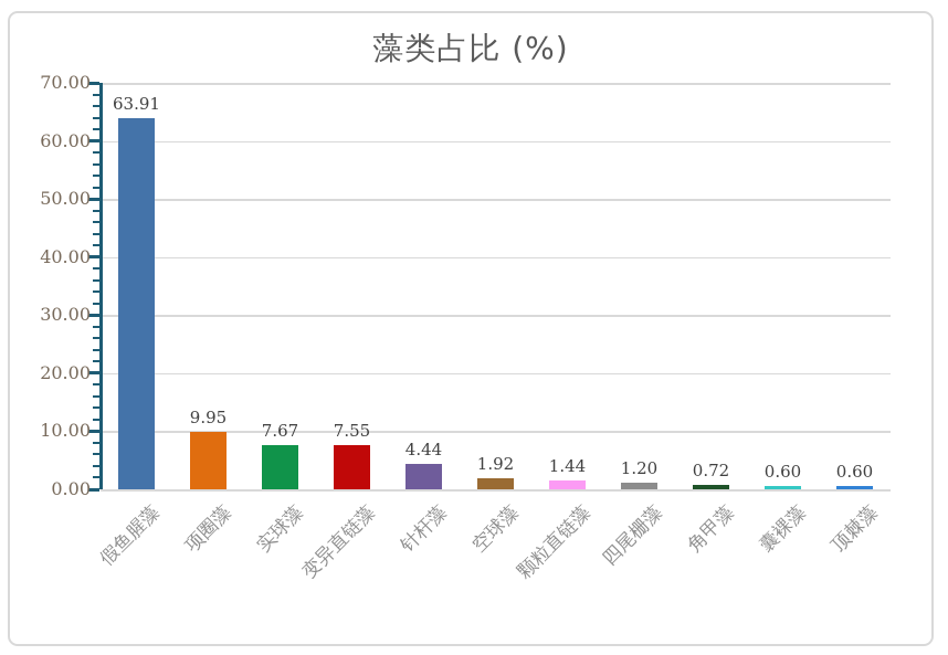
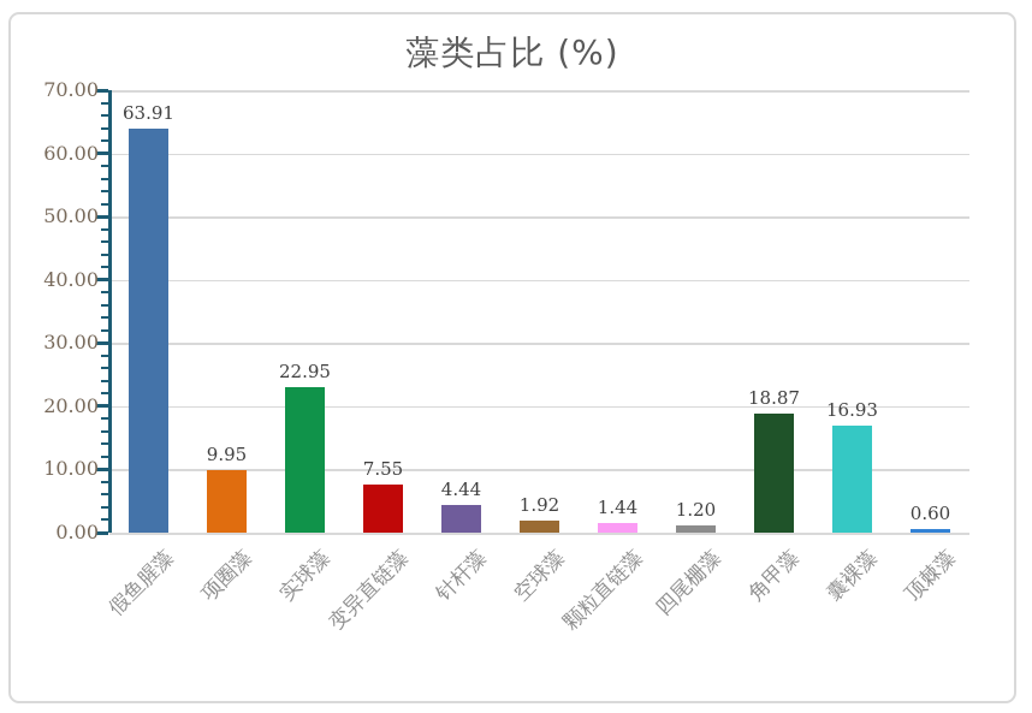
实球藻: 7.67 -> 22.95
角甲藻: 0.72 -> 18.87
囊裸藻: 0.60 -> 16.93
